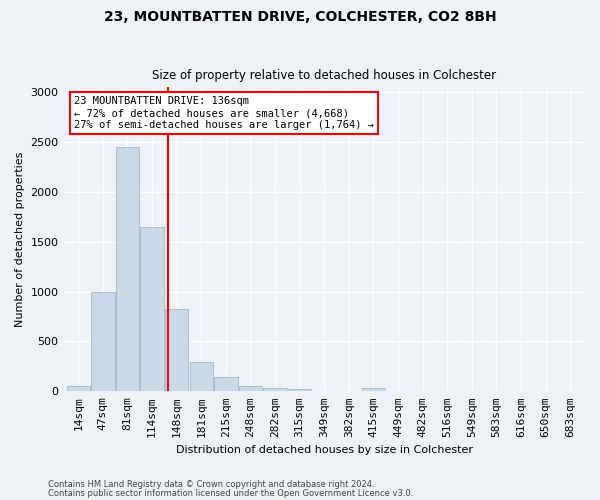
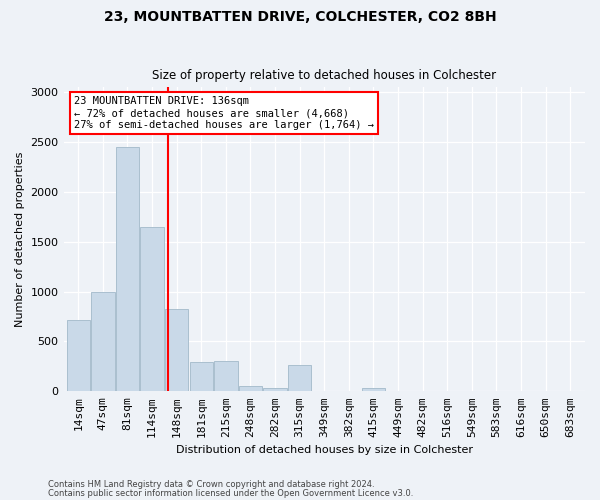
14sqm: 60 -> 720
215sqm: 140 -> 300
315sqm: 20 -> 260
